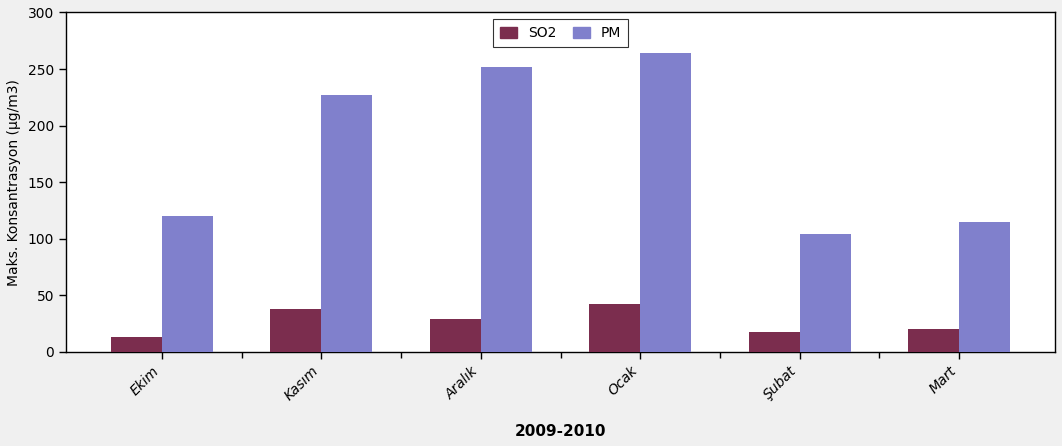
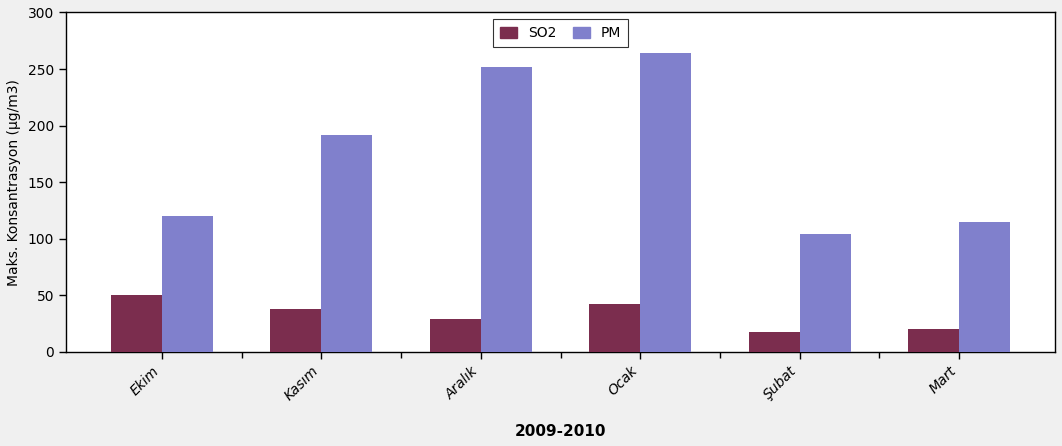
SO2/Ekim: 13 -> 50
PM/Kasım: 227 -> 192
